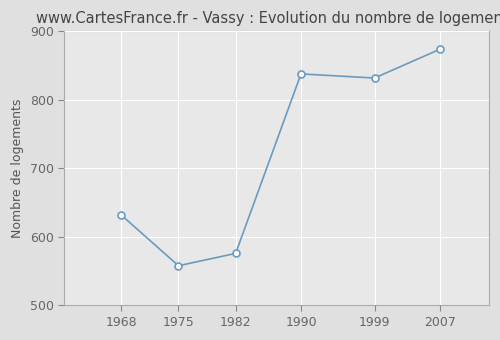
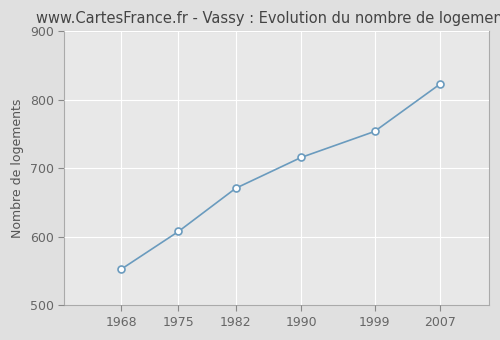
1968: 632 -> 553
1975: 558 -> 608
1982: 576 -> 671
1990: 838 -> 716
1999: 832 -> 754
2007: 874 -> 823
